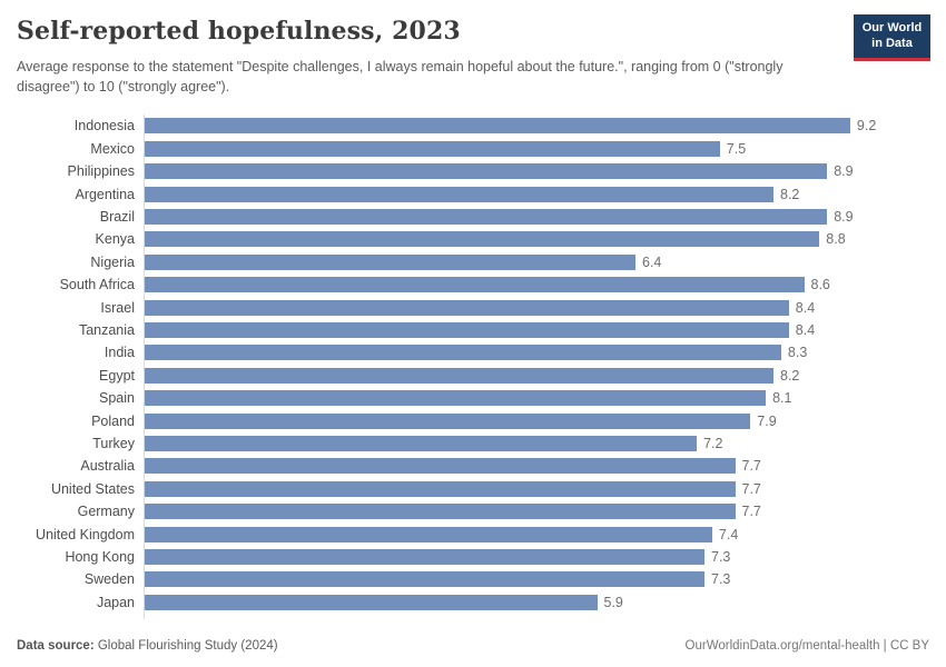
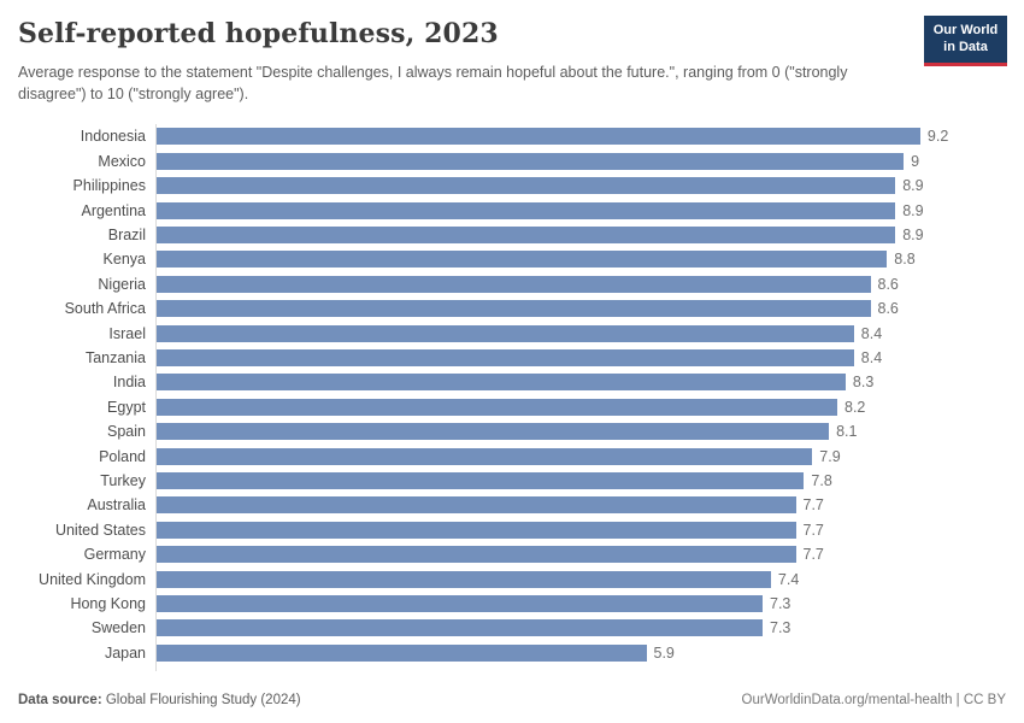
Mexico: 7.5 -> 9
Argentina: 8.2 -> 8.9
Nigeria: 6.4 -> 8.6
Turkey: 7.2 -> 7.8
